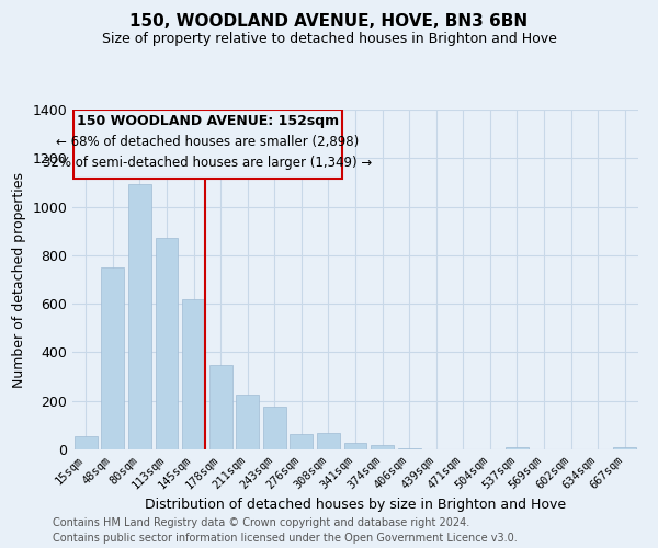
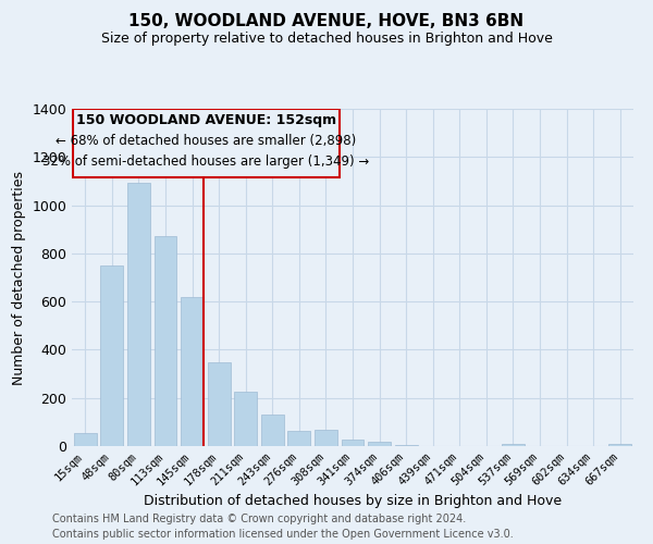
243sqm: 175 -> 132
